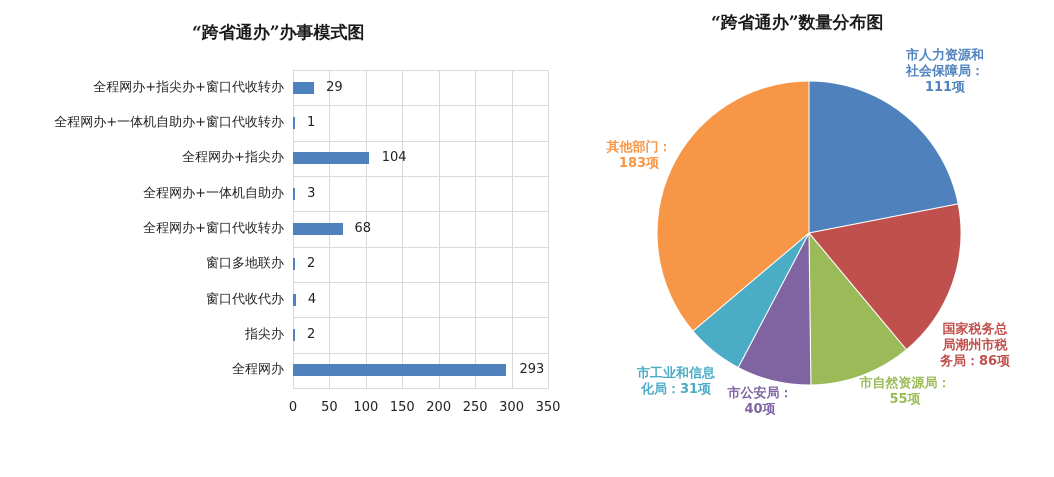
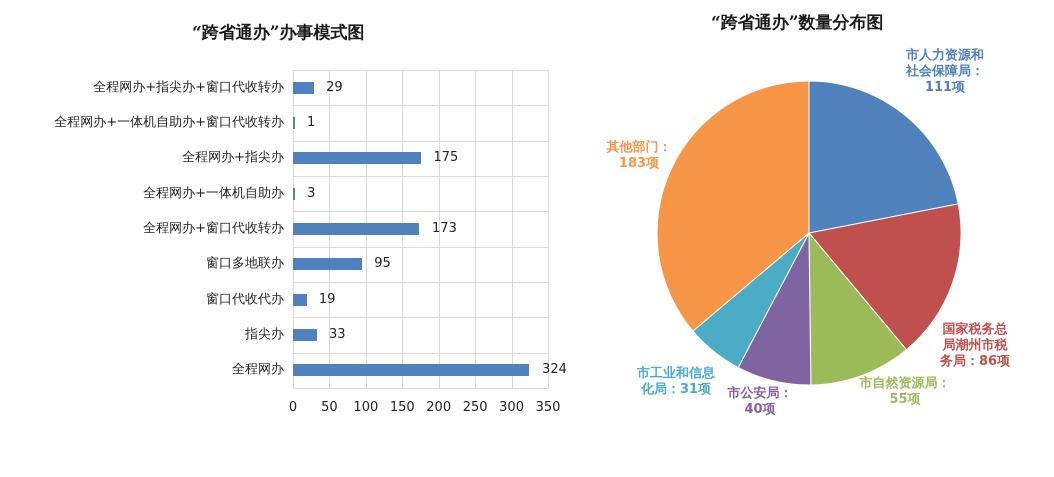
“跨省通办”办事模式图/全程网办+指尖办: 104 -> 175
“跨省通办”办事模式图/全程网办+窗口代收转办: 68 -> 173
“跨省通办”办事模式图/窗口多地联办: 2 -> 95
“跨省通办”办事模式图/窗口代收代办: 4 -> 19
“跨省通办”办事模式图/指尖办: 2 -> 33
“跨省通办”办事模式图/全程网办: 293 -> 324
